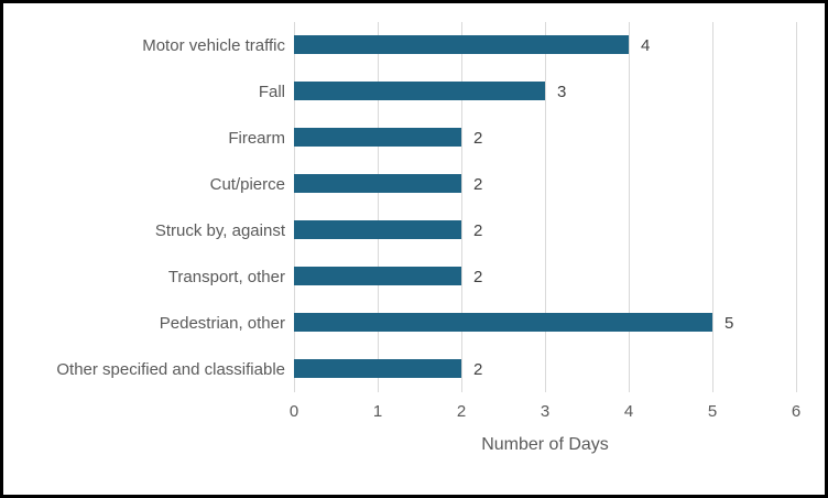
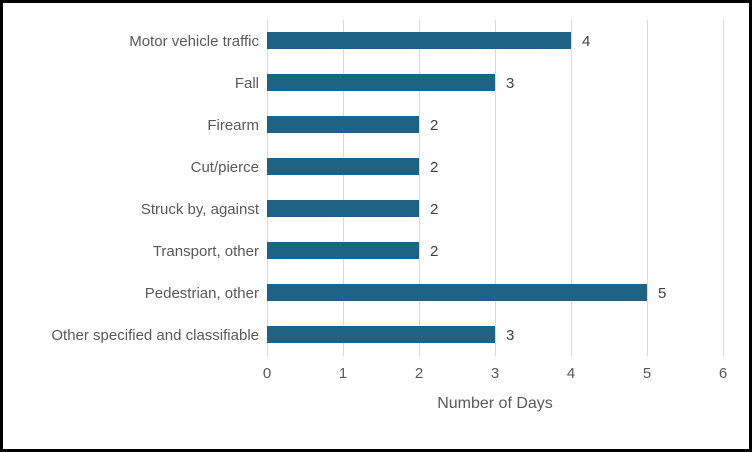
Other specified and classifiable: 2 -> 3
